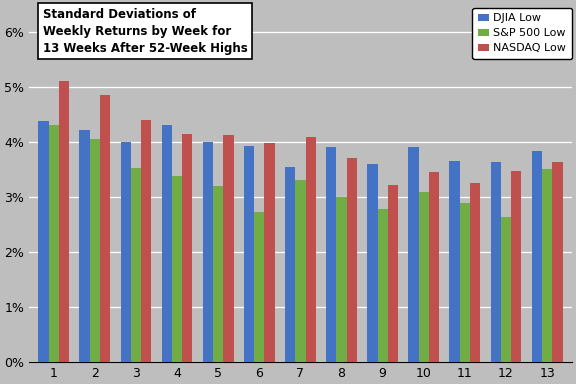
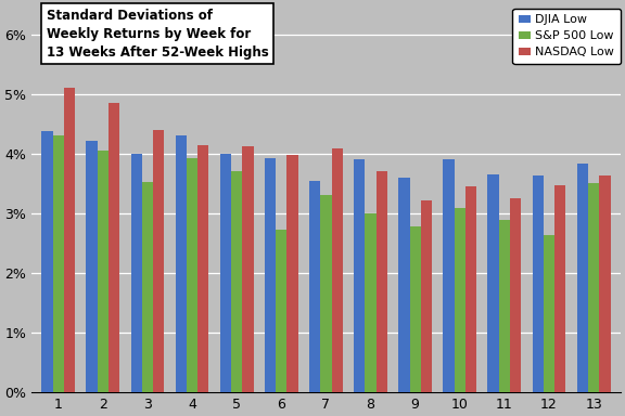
S&P 500 Low/4: 3.38% -> 3.92%
S&P 500 Low/5: 3.20% -> 3.70%
